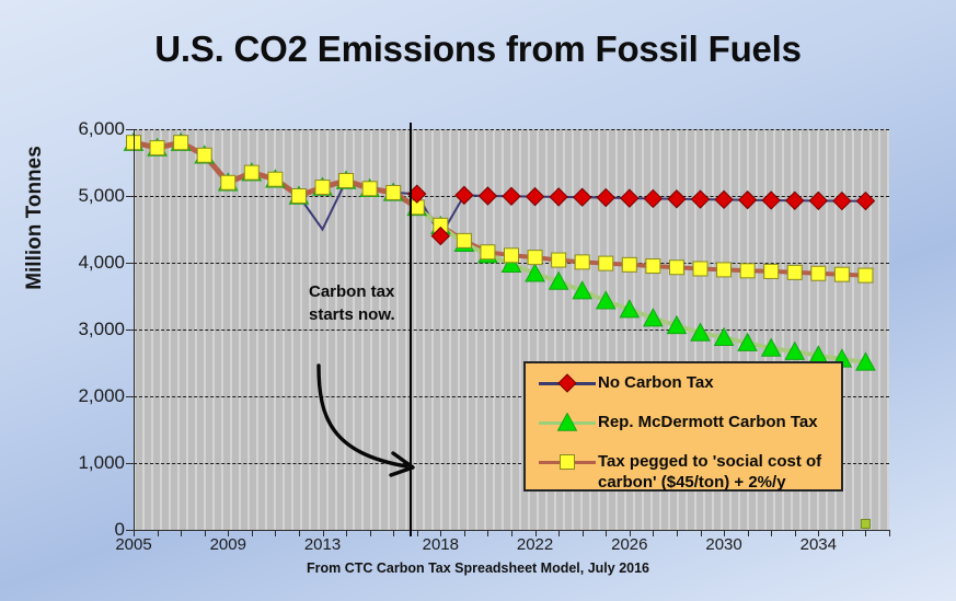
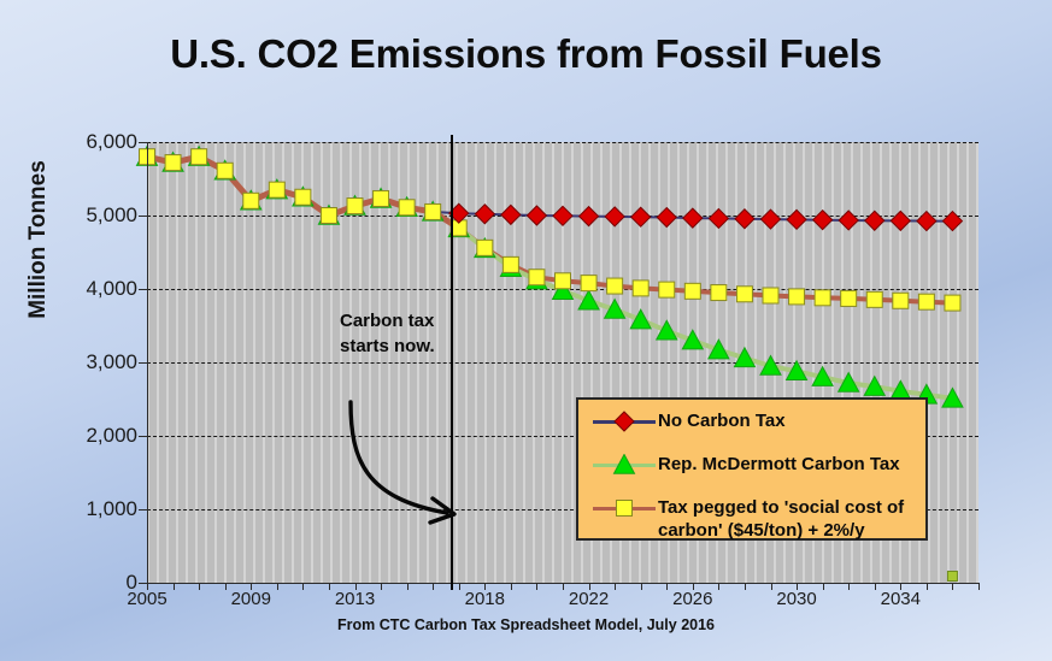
No Carbon Tax/2013: 4500 -> 5100
No Carbon Tax/2018: 4400 -> 5000
